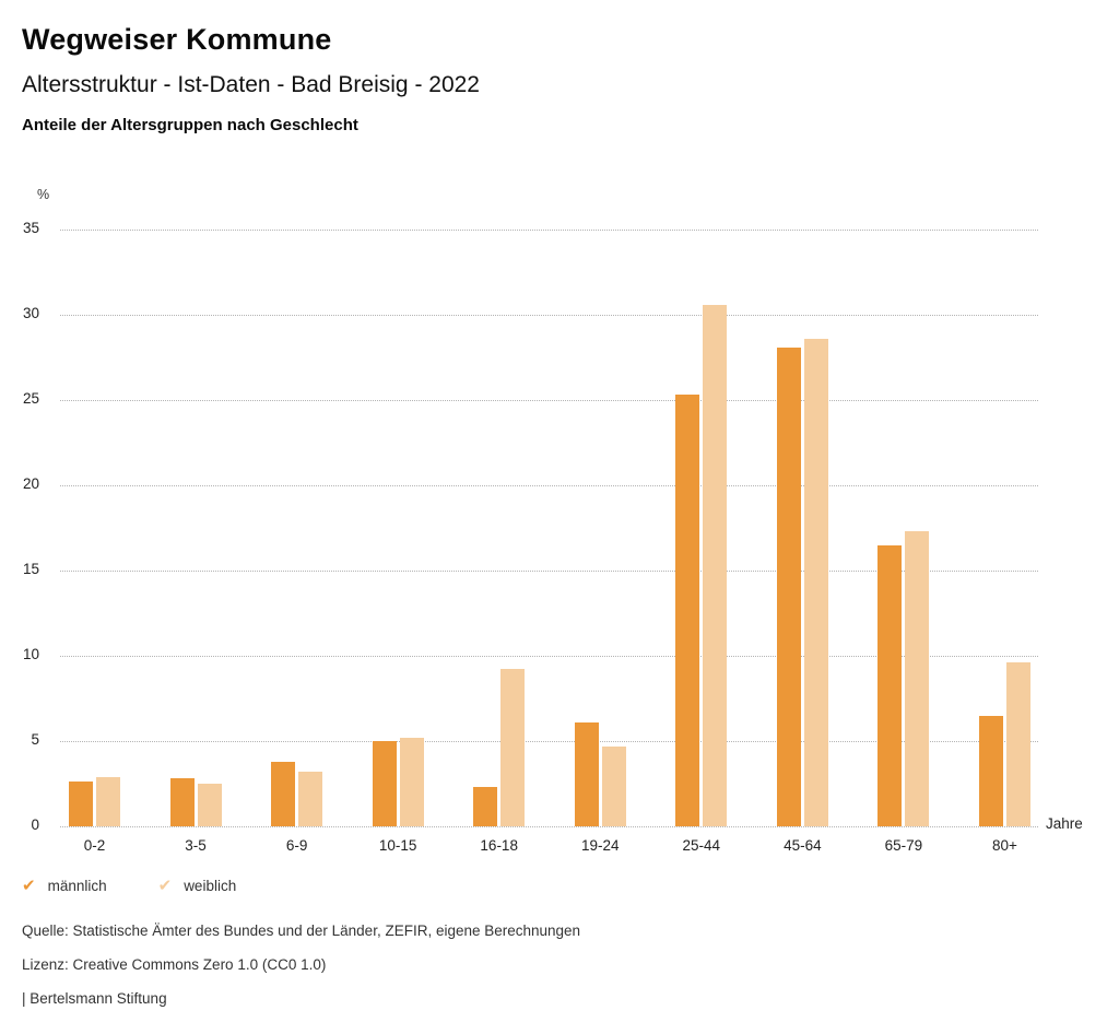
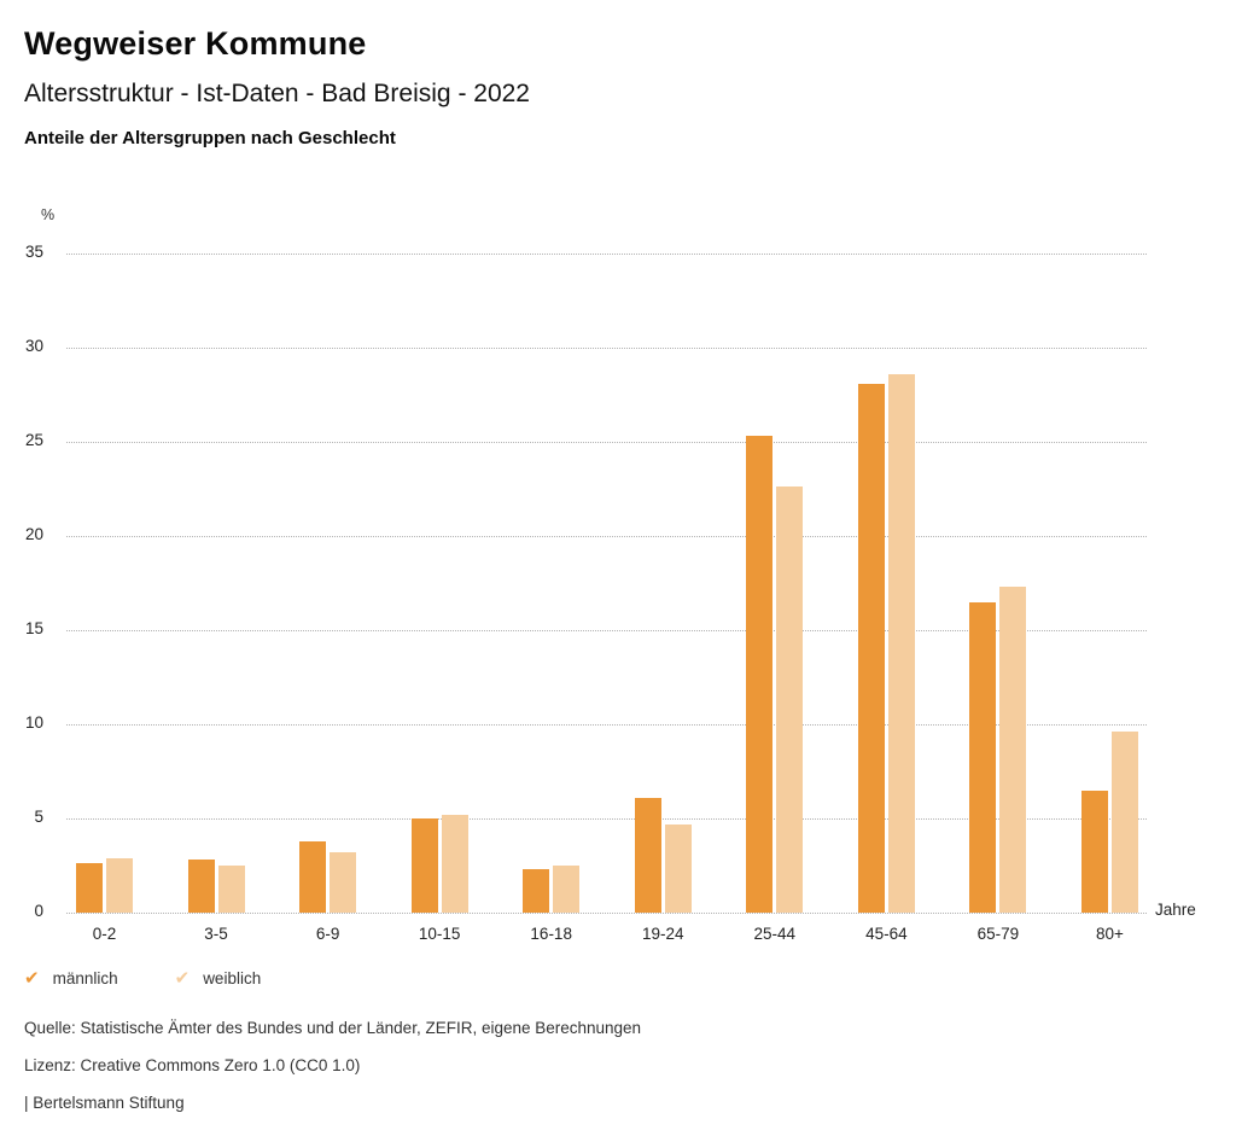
weiblich/16-18: 9.2 -> 2.5
weiblich/25-44: 30.6 -> 22.6
